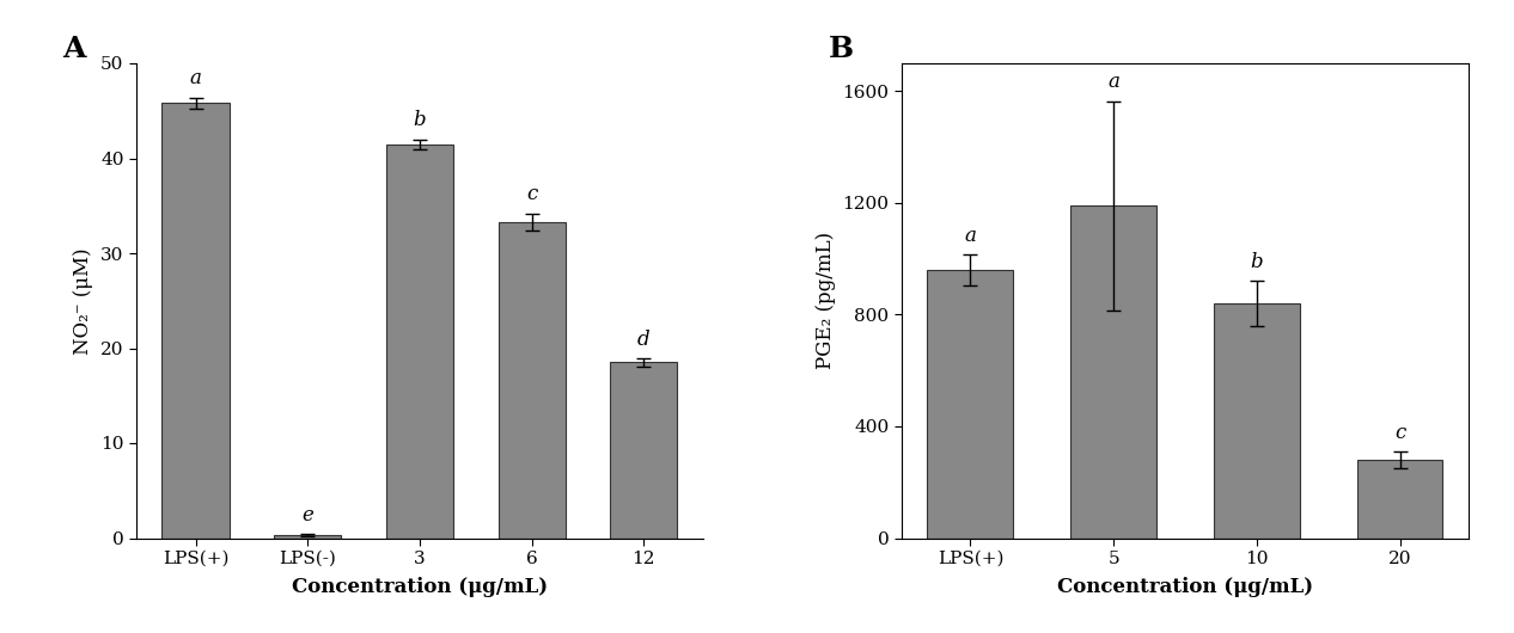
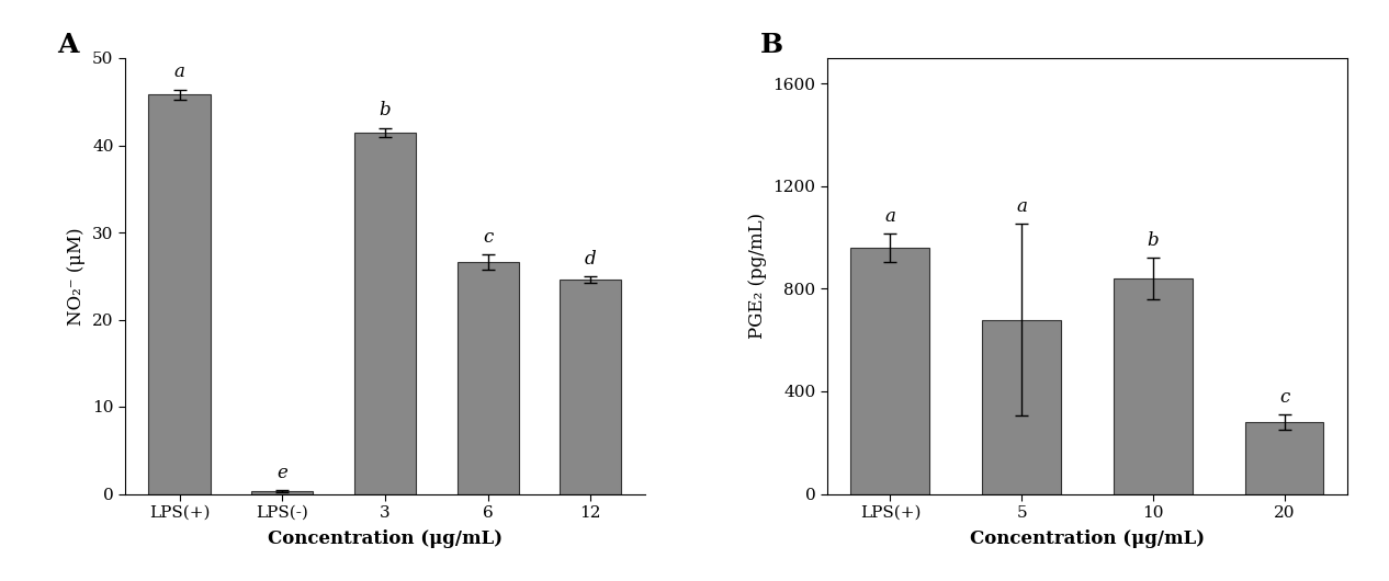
6: 33.3 -> 26.6
12: 18.5 -> 24.6
5: 1190 -> 680
